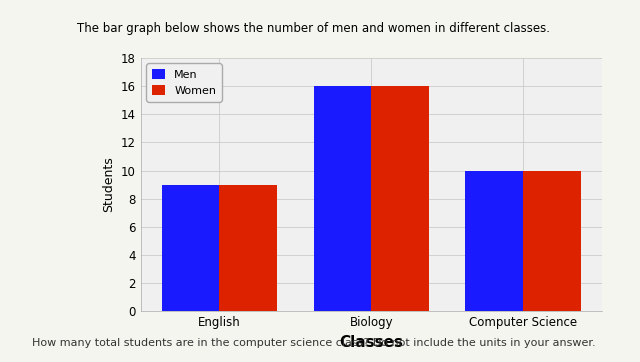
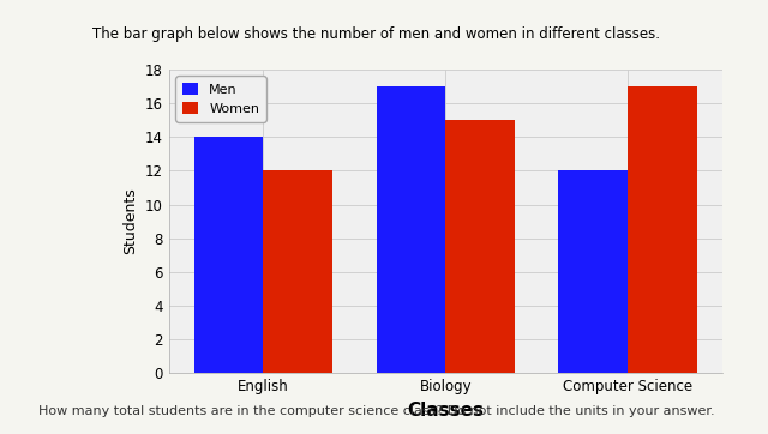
Men/English: 9 -> 14
Women/English: 9 -> 12
Men/Biology: 16 -> 17
Women/Biology: 16 -> 15
Men/Computer Science: 10 -> 12
Women/Computer Science: 10 -> 17
